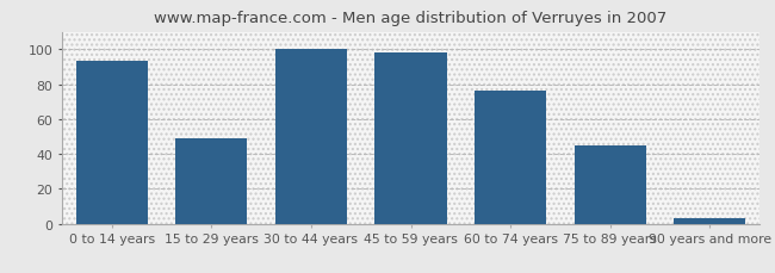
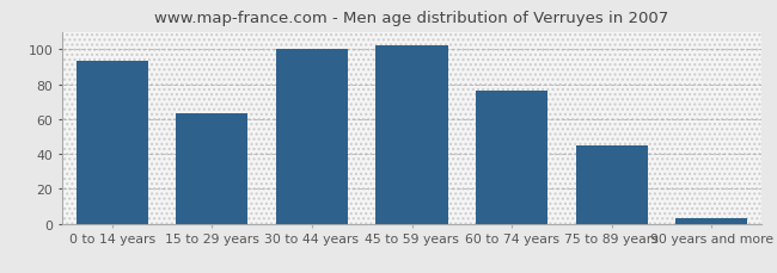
15 to 29 years: 49 -> 63
45 to 59 years: 98 -> 102
